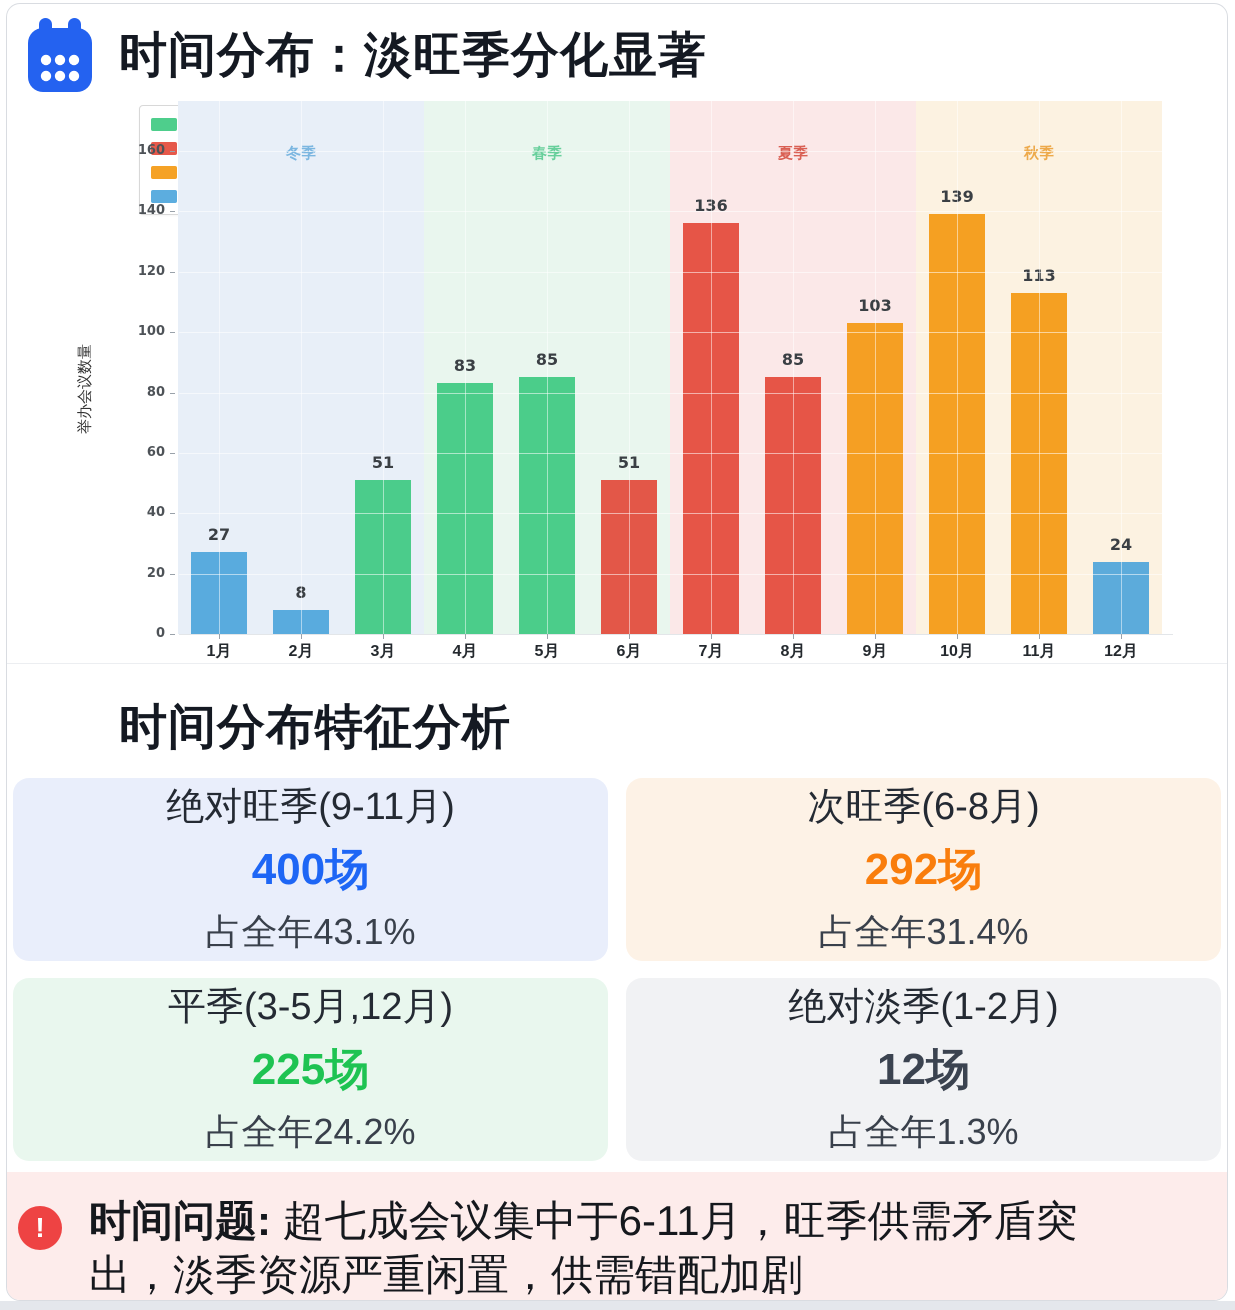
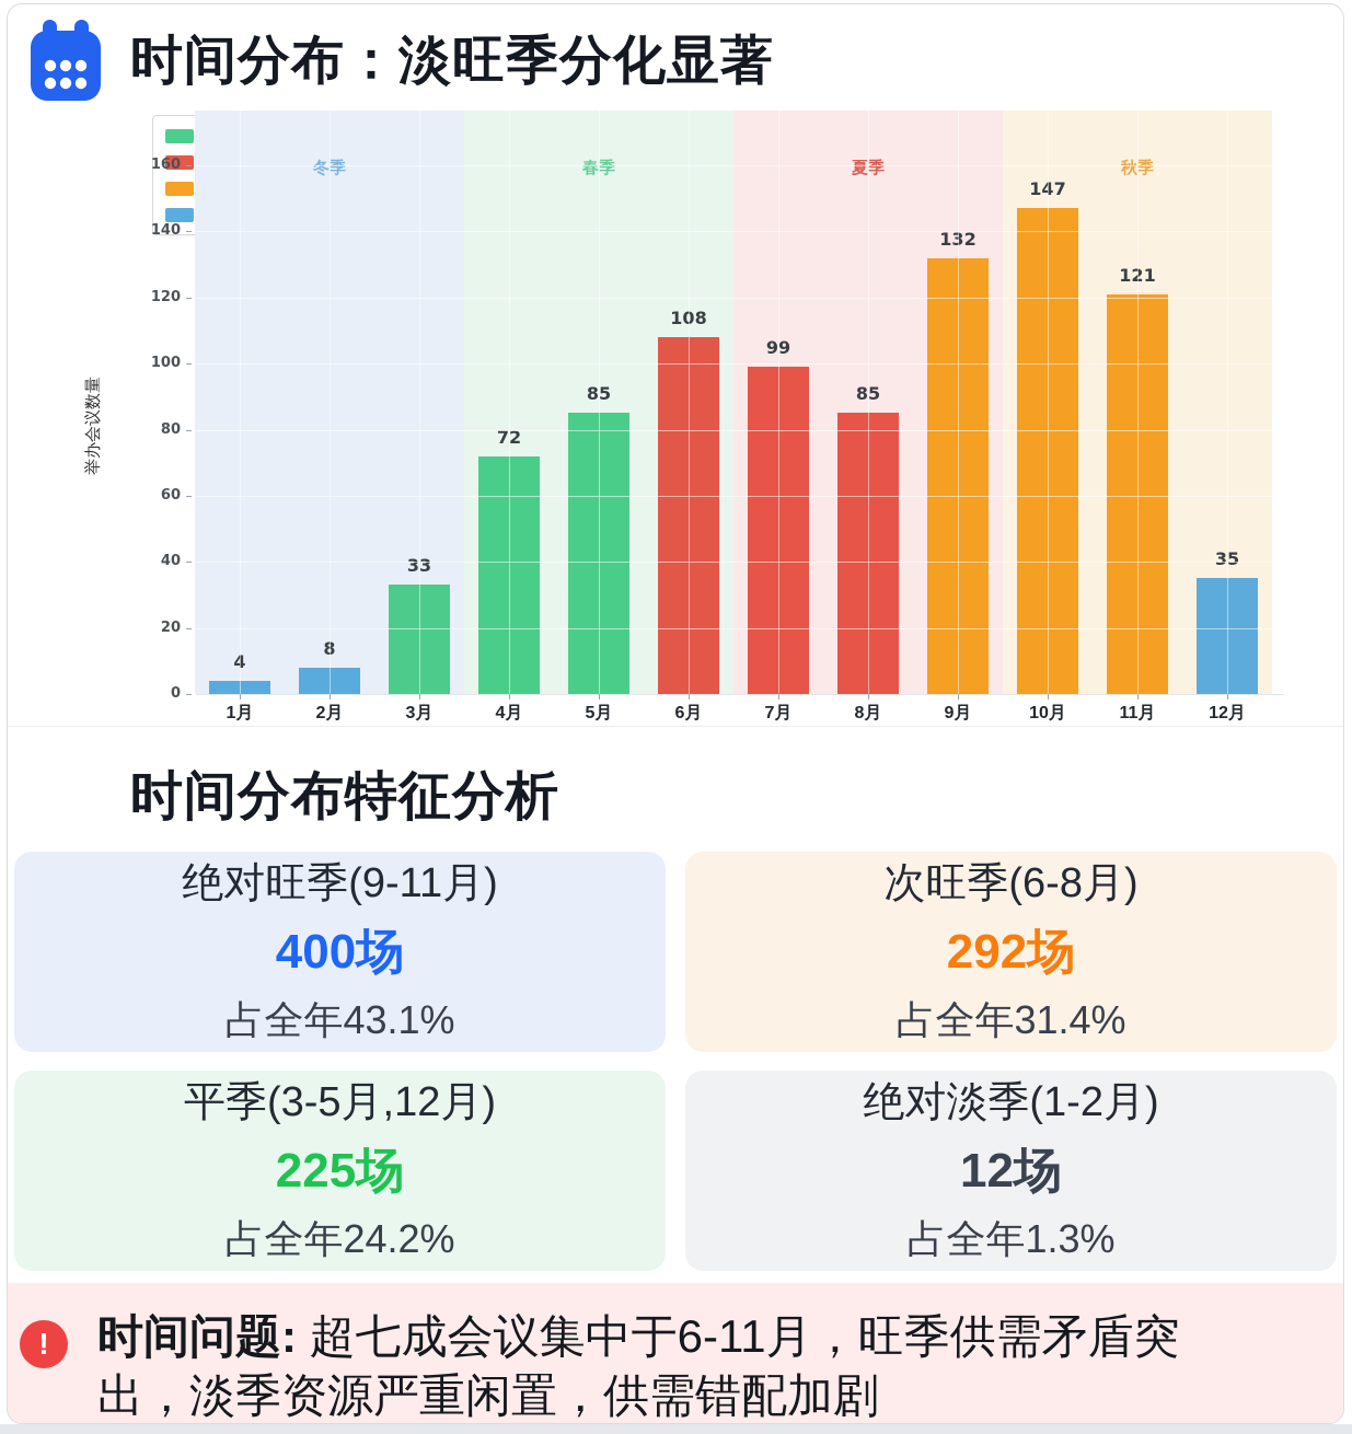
1月: 27 -> 4
3月: 51 -> 33
4月: 83 -> 72
6月: 51 -> 108
7月: 136 -> 99
9月: 103 -> 132
10月: 139 -> 147
11月: 113 -> 121
12月: 24 -> 35
